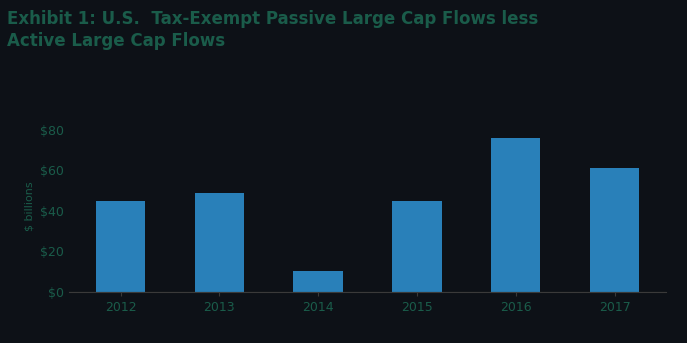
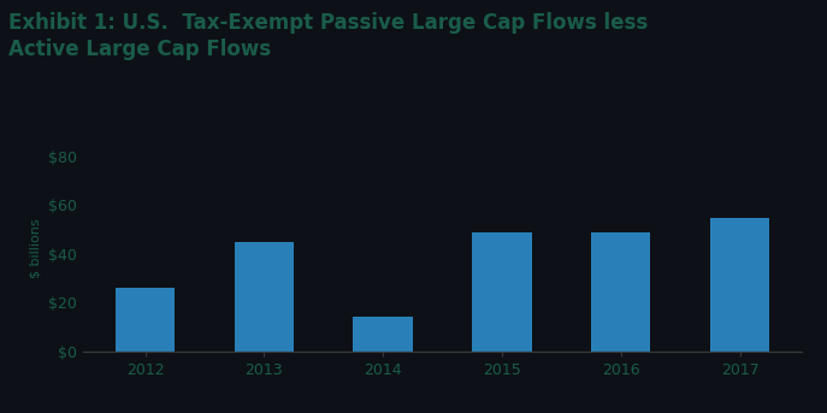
2012: $45 -> $26
2013: $49 -> $45
2014: $10 -> $14
2015: $45 -> $49
2016: $76 -> $49
2017: $61 -> $55
